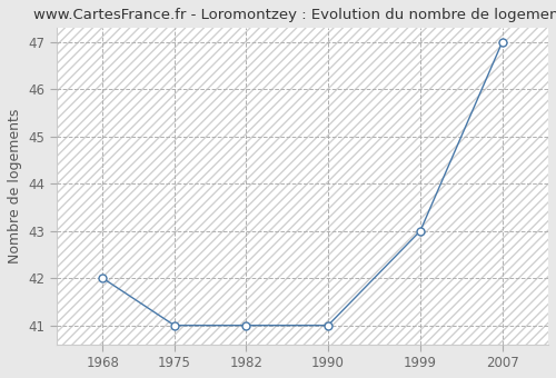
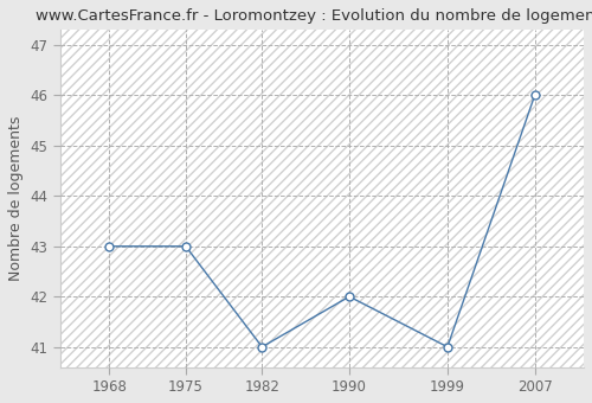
1968: 42 -> 43
1975: 41 -> 43
1990: 41 -> 42
1999: 43 -> 41
2007: 47 -> 46
